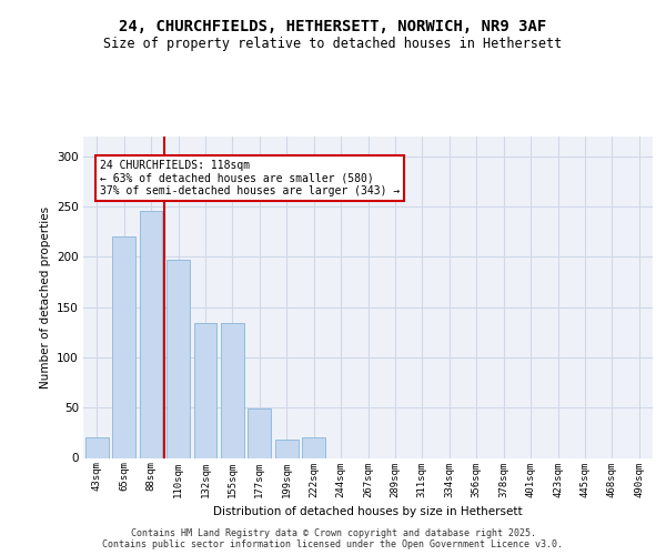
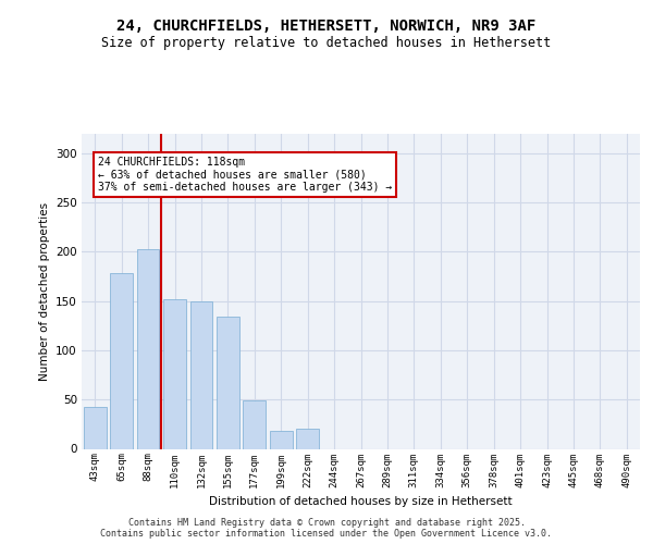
43sqm: 20 -> 42
65sqm: 220 -> 178
88sqm: 245 -> 202
110sqm: 197 -> 152
132sqm: 134 -> 150
